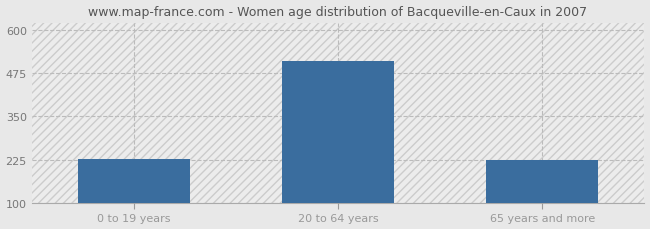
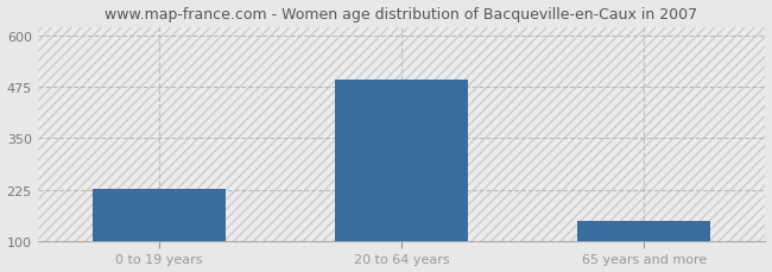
20 to 64 years: 510 -> 492
65 years and more: 225 -> 148
